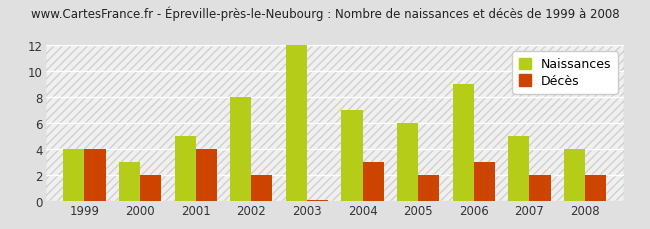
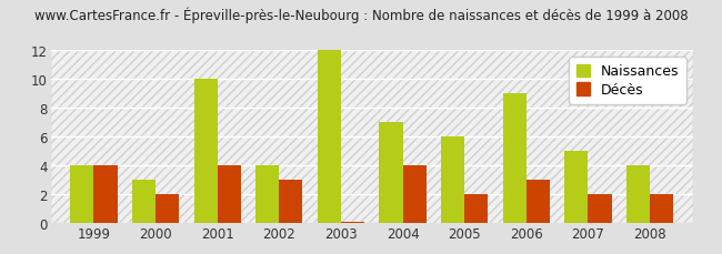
Naissances/2001: 5 -> 10
Naissances/2002: 8 -> 4
Décès/2002: 2.0 -> 3.0
Décès/2004: 3.0 -> 4.0
